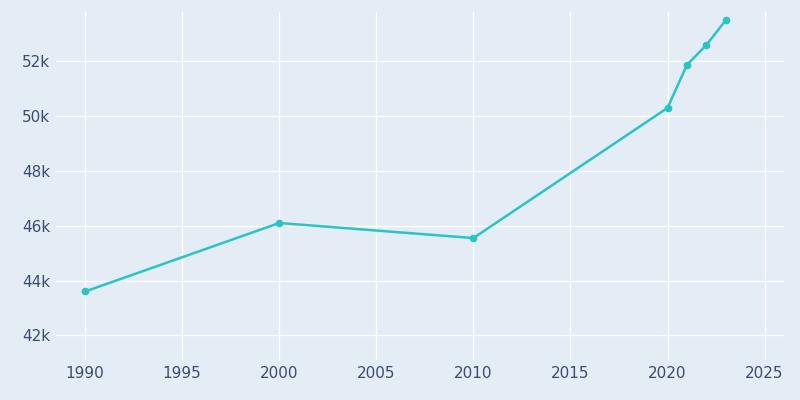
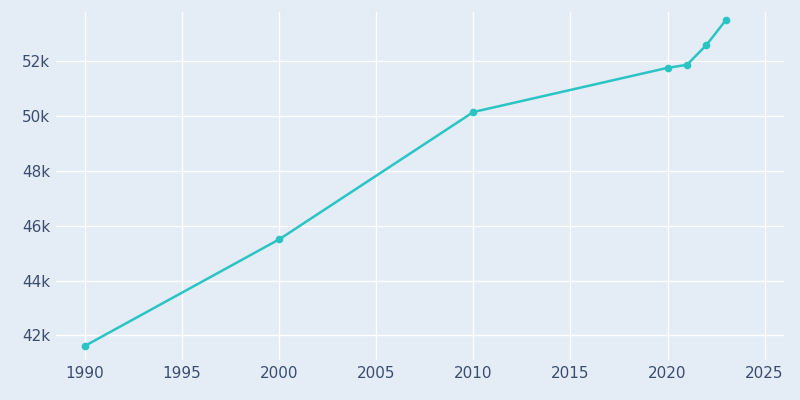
1990: 43.60k -> 41.62k
2000: 46.10k -> 45.50k
2010: 45.55k -> 50.15k
2020: 50.30k -> 51.76k
